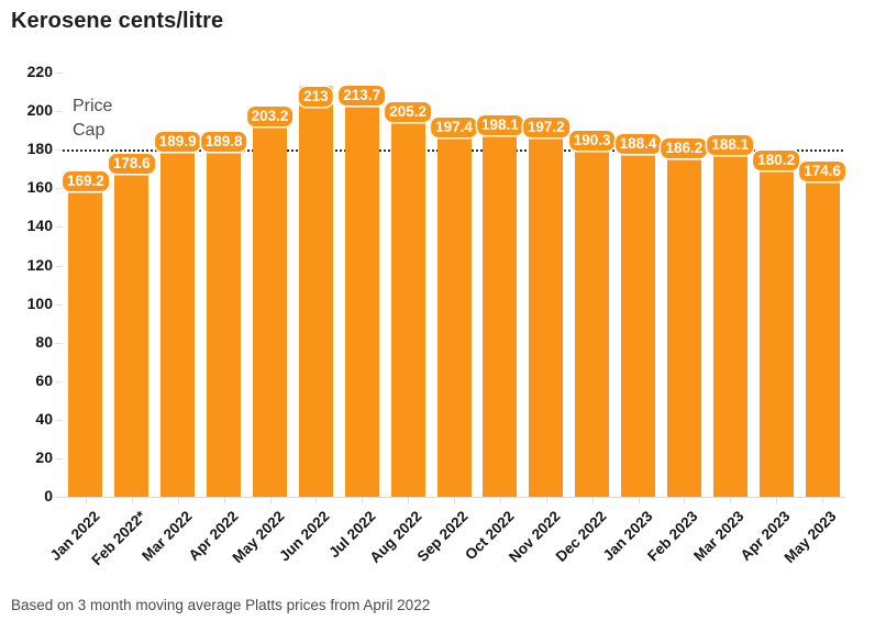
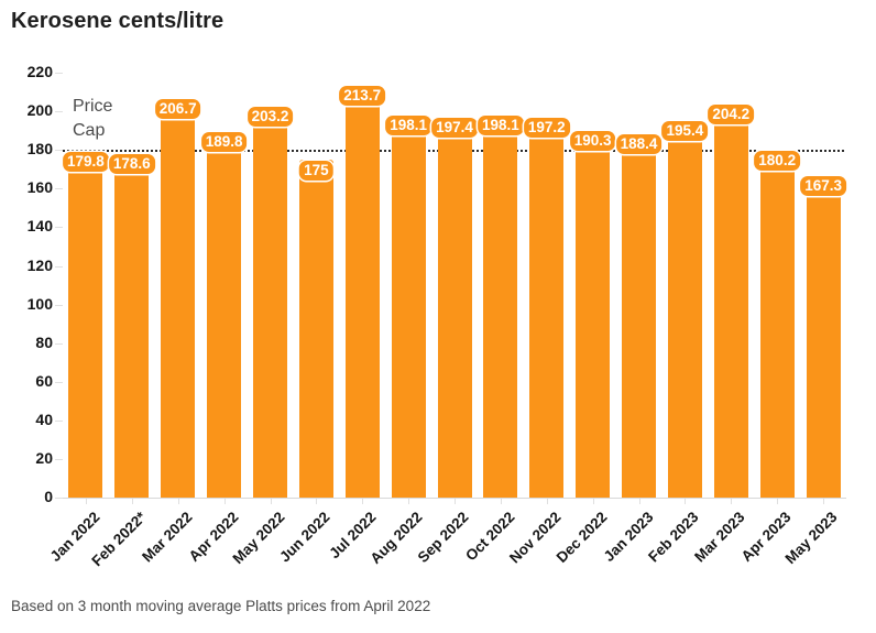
Jan 2022: 169.2 -> 179.8
Mar 2022: 189.9 -> 206.7
Jun 2022: 213 -> 175
Aug 2022: 205.2 -> 198.1
Feb 2023: 186.2 -> 195.4
Mar 2023: 188.1 -> 204.2
May 2023: 174.6 -> 167.3
